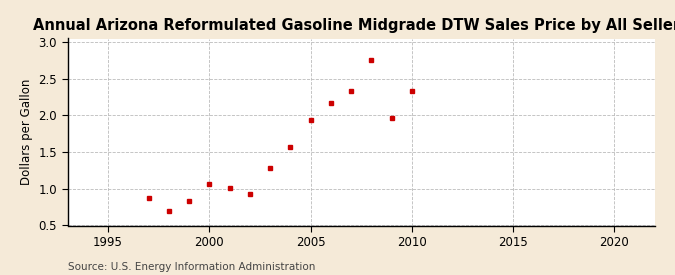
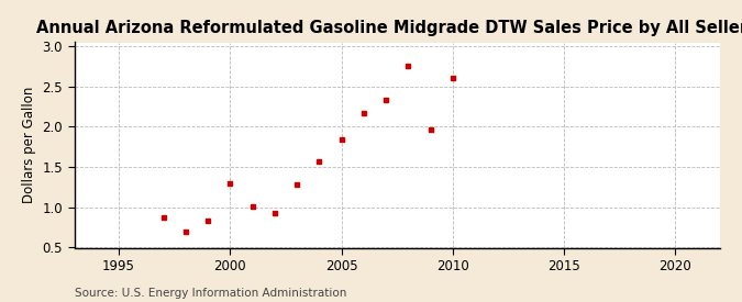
2000: 1.07 -> 1.30
2005: 1.94 -> 1.84
2010: 2.34 -> 2.60
